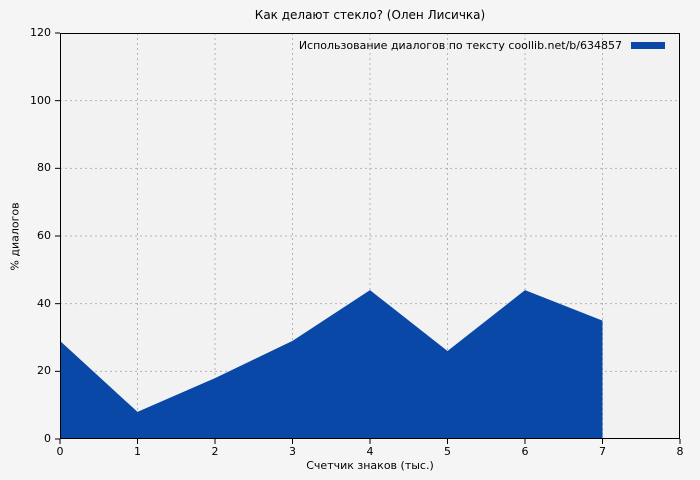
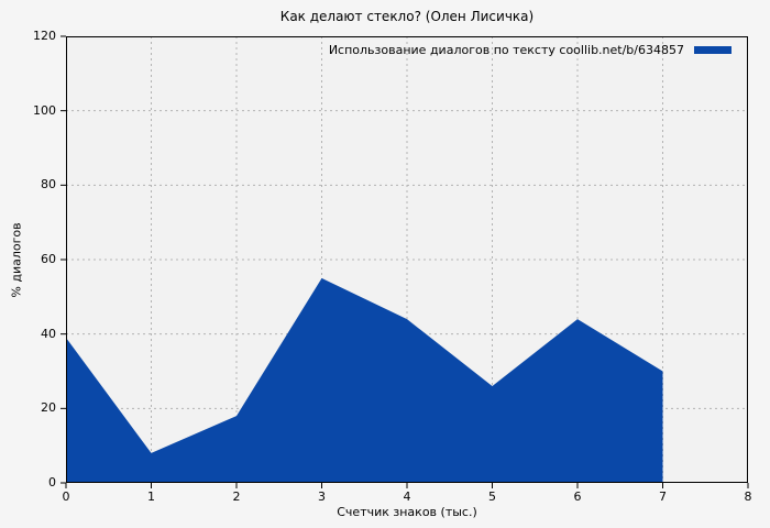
0: 29 -> 39
3: 29 -> 55
7: 35 -> 30
